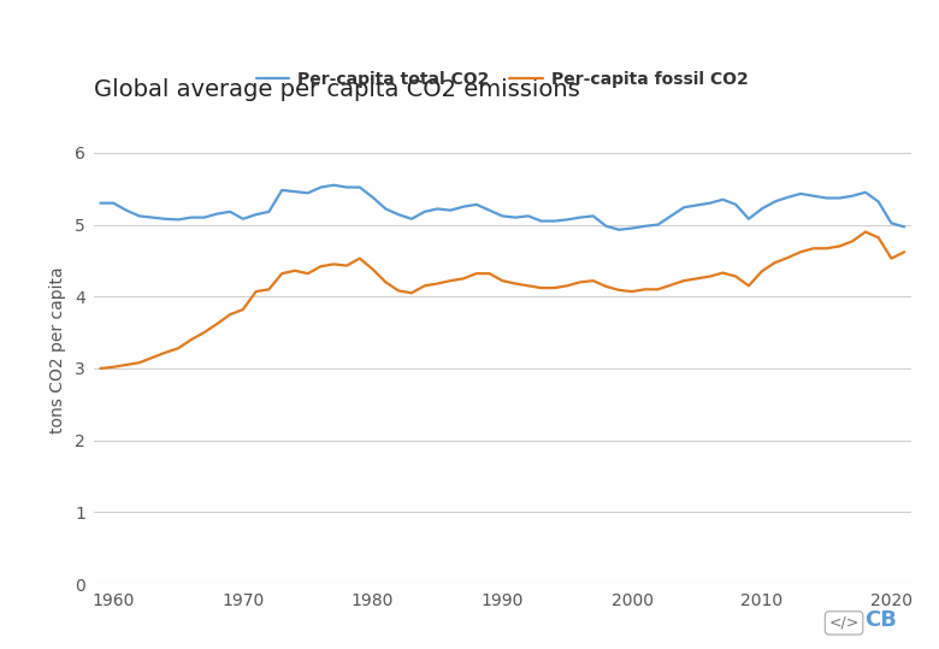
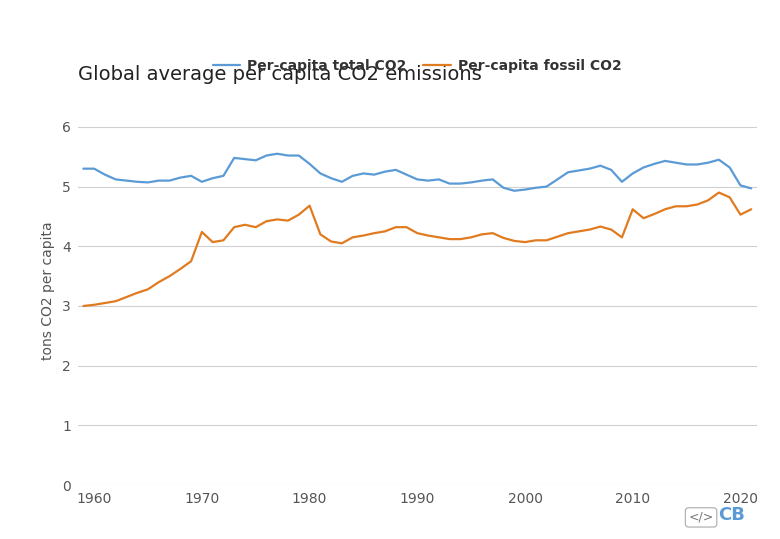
Per-capita fossil CO2/1970: 3.82 -> 4.24
Per-capita fossil CO2/1980: 4.38 -> 4.68
Per-capita fossil CO2/2010: 4.35 -> 4.62
